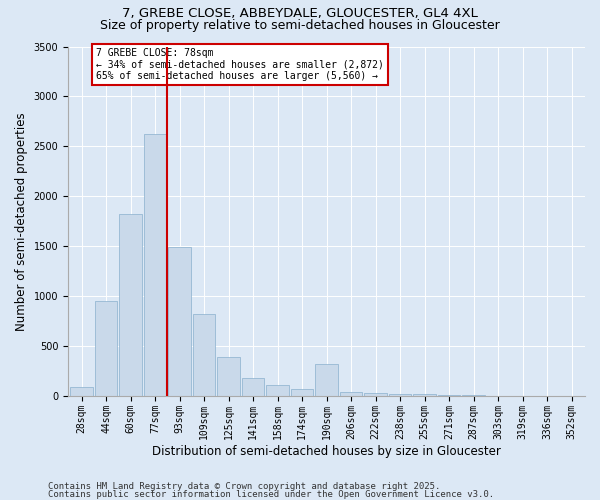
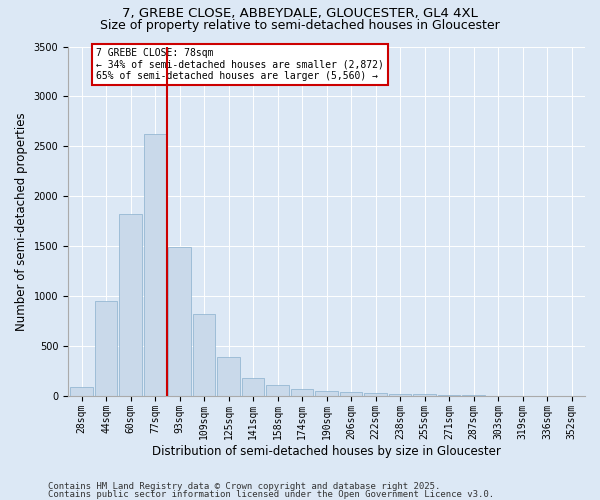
190sqm: 320 -> 60
